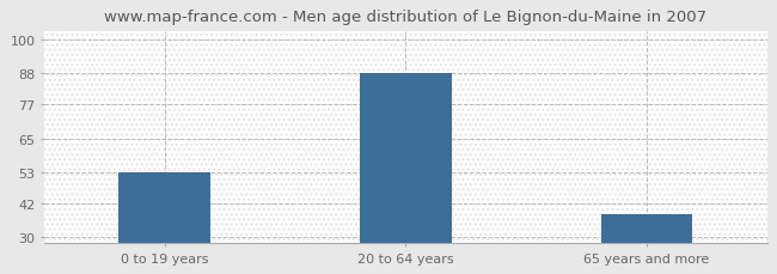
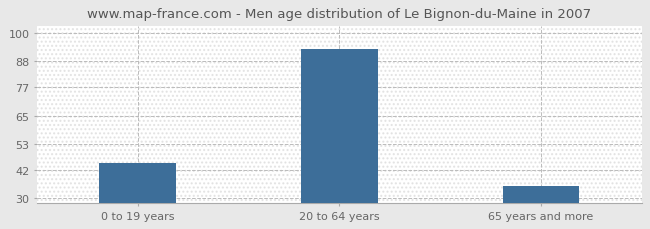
0 to 19 years: 53 -> 45
20 to 64 years: 88 -> 93
65 years and more: 38 -> 35
